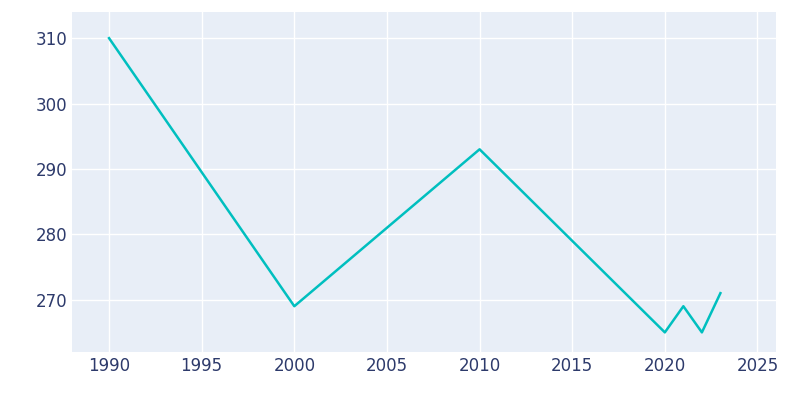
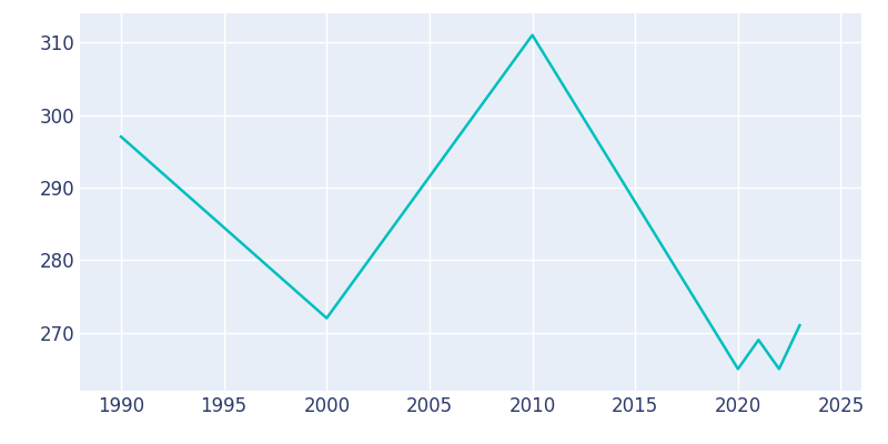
1990: 310 -> 297
2000: 269 -> 272
2010: 293 -> 311
